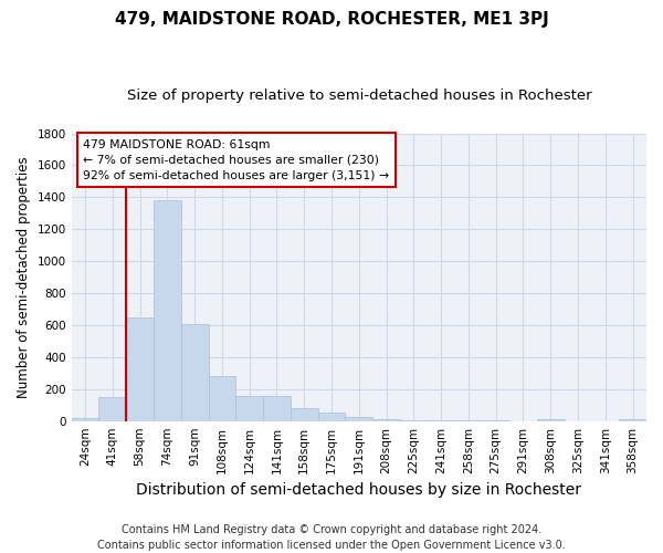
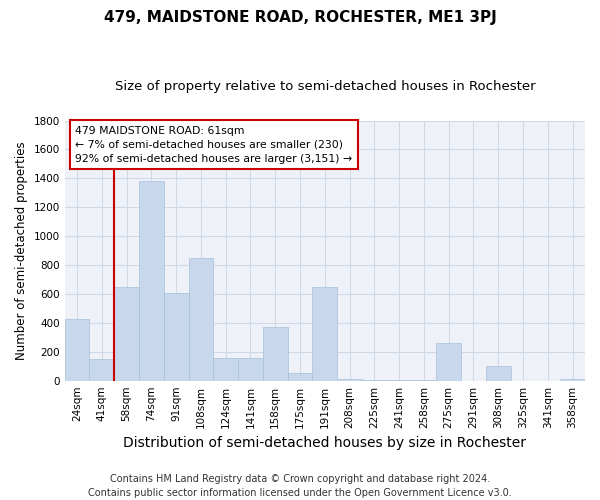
24sqm: 20 -> 430
108sqm: 280 -> 850
158sqm: 80 -> 370
191sqm: 20 -> 650
275sqm: 0 -> 260
308sqm: 10 -> 100
